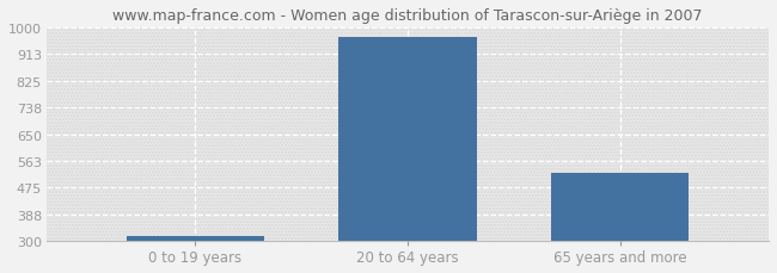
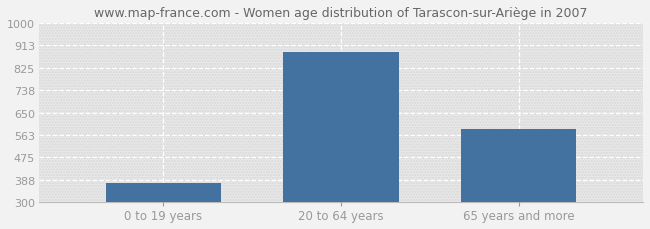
0 to 19 years: 315 -> 375
20 to 64 years: 970 -> 885
65 years and more: 525 -> 585
